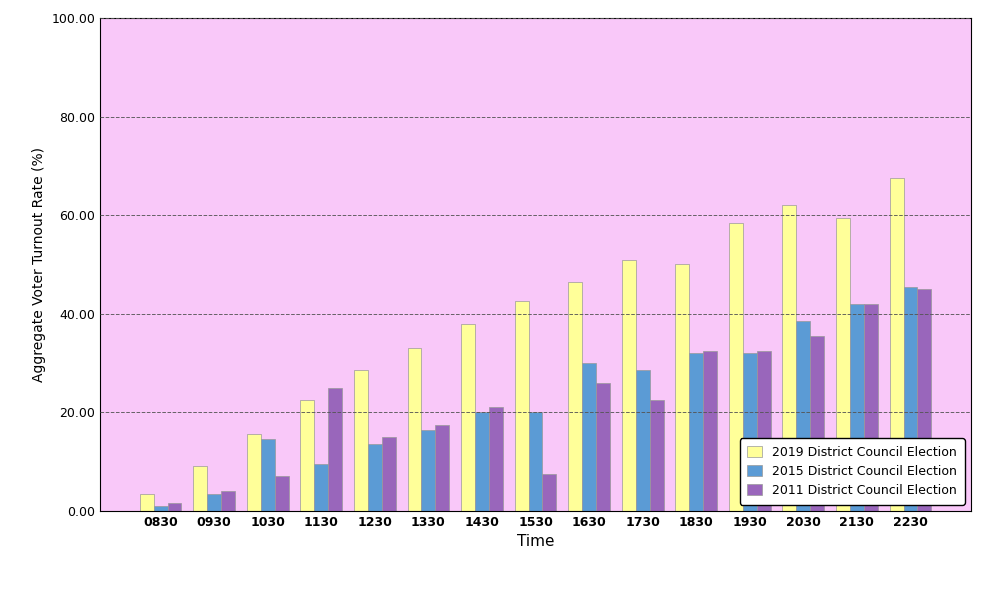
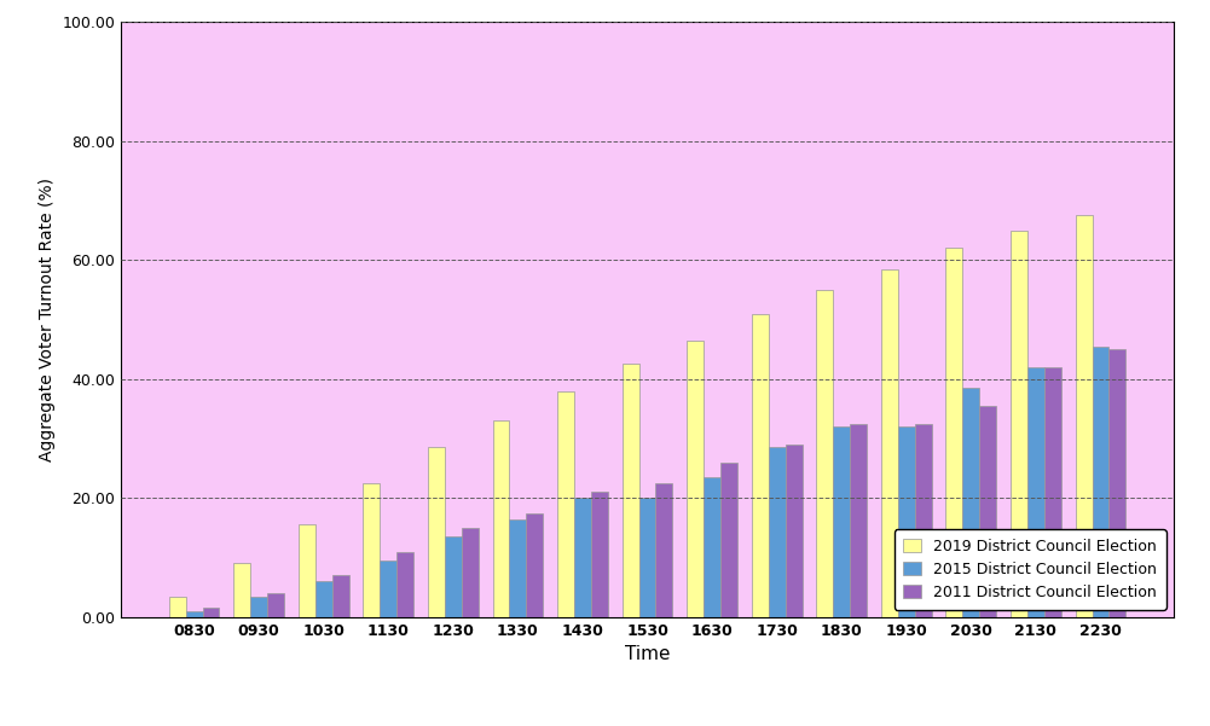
2015 District Council Election/1030: 14.5 -> 6.0
2011 District Council Election/1130: 25.0 -> 11.0
2011 District Council Election/1530: 7.5 -> 22.5
2015 District Council Election/1630: 30.0 -> 23.5
2011 District Council Election/1730: 22.5 -> 29.0
2019 District Council Election/1830: 50.0 -> 55.0
2019 District Council Election/2130: 59.5 -> 65.0
